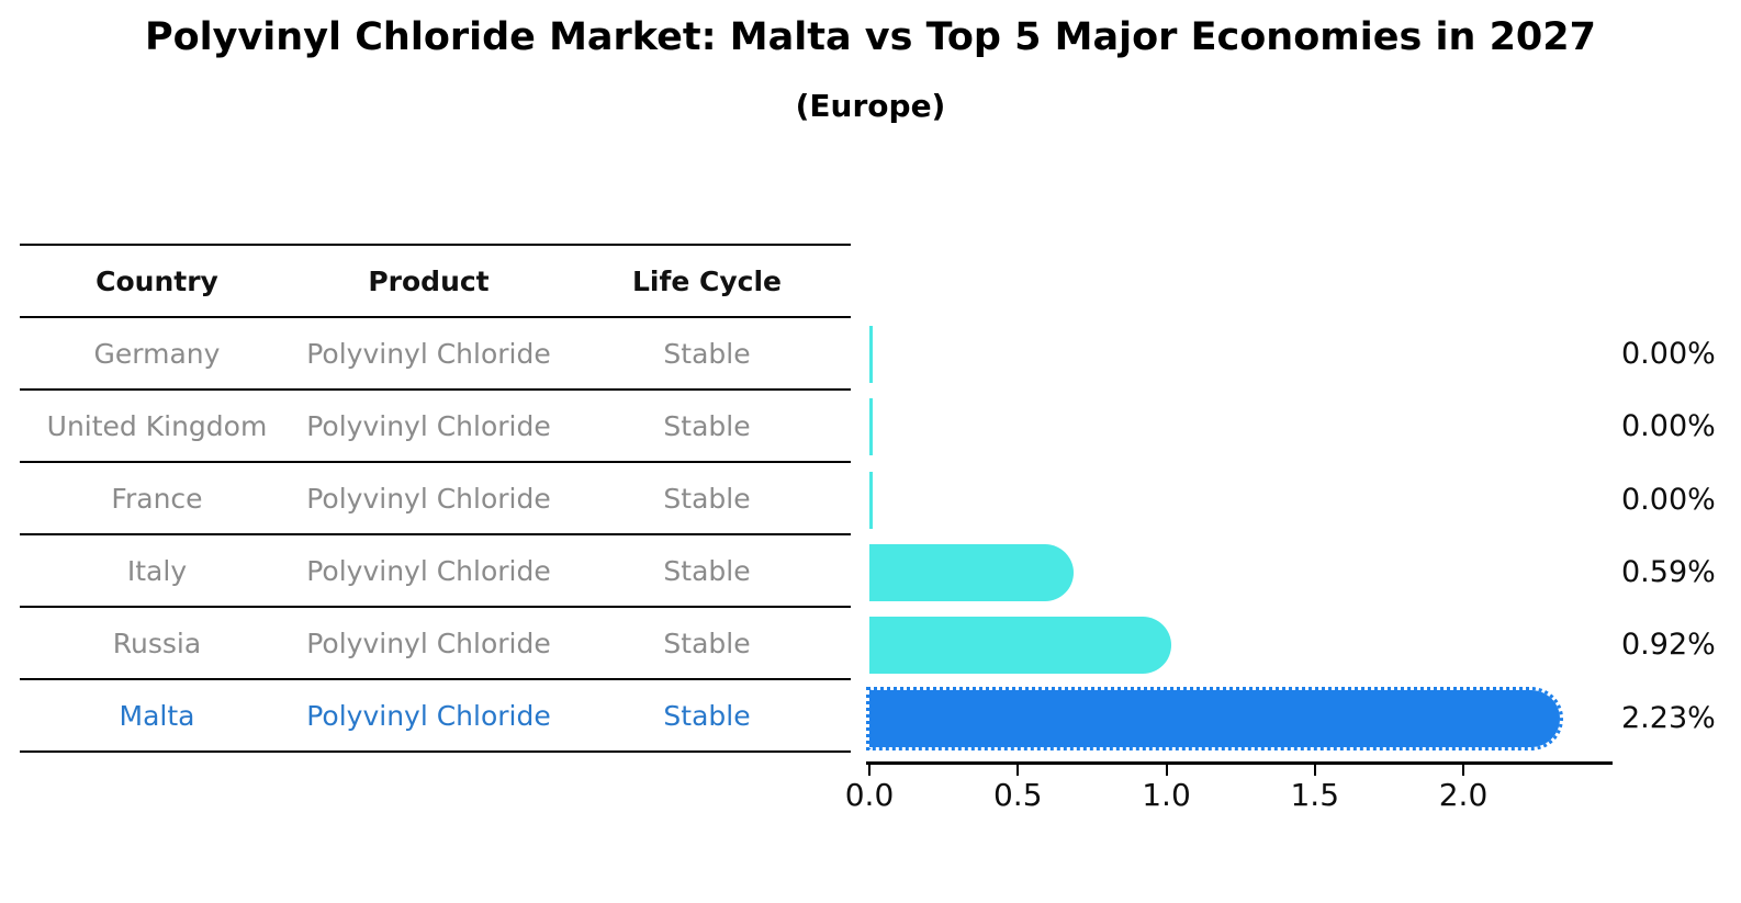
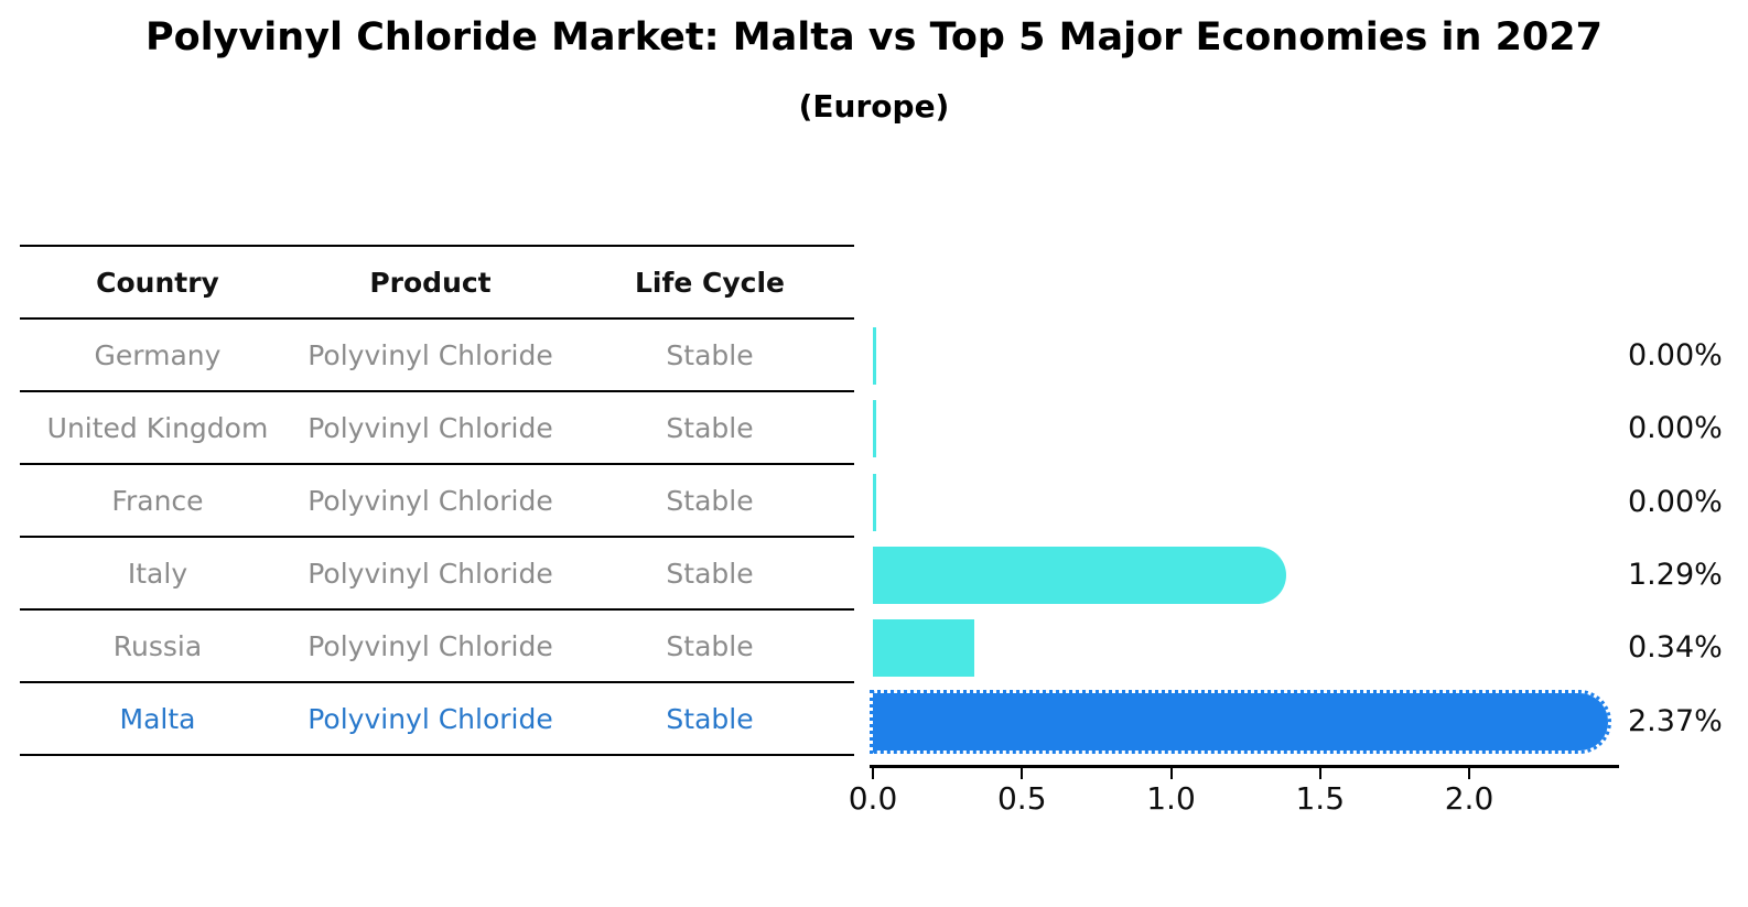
Italy: 0.59% -> 1.29%
Russia: 0.92% -> 0.34%
Malta: 2.23% -> 2.37%
